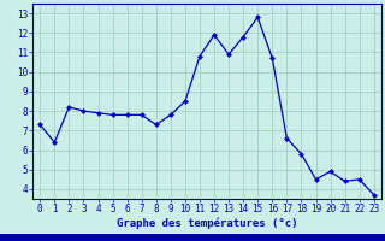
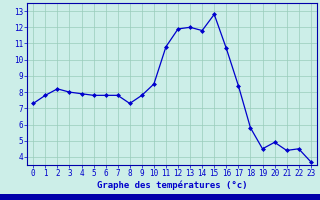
1: 6.4 -> 7.8
13: 10.9 -> 12.0
17: 6.6 -> 8.4
